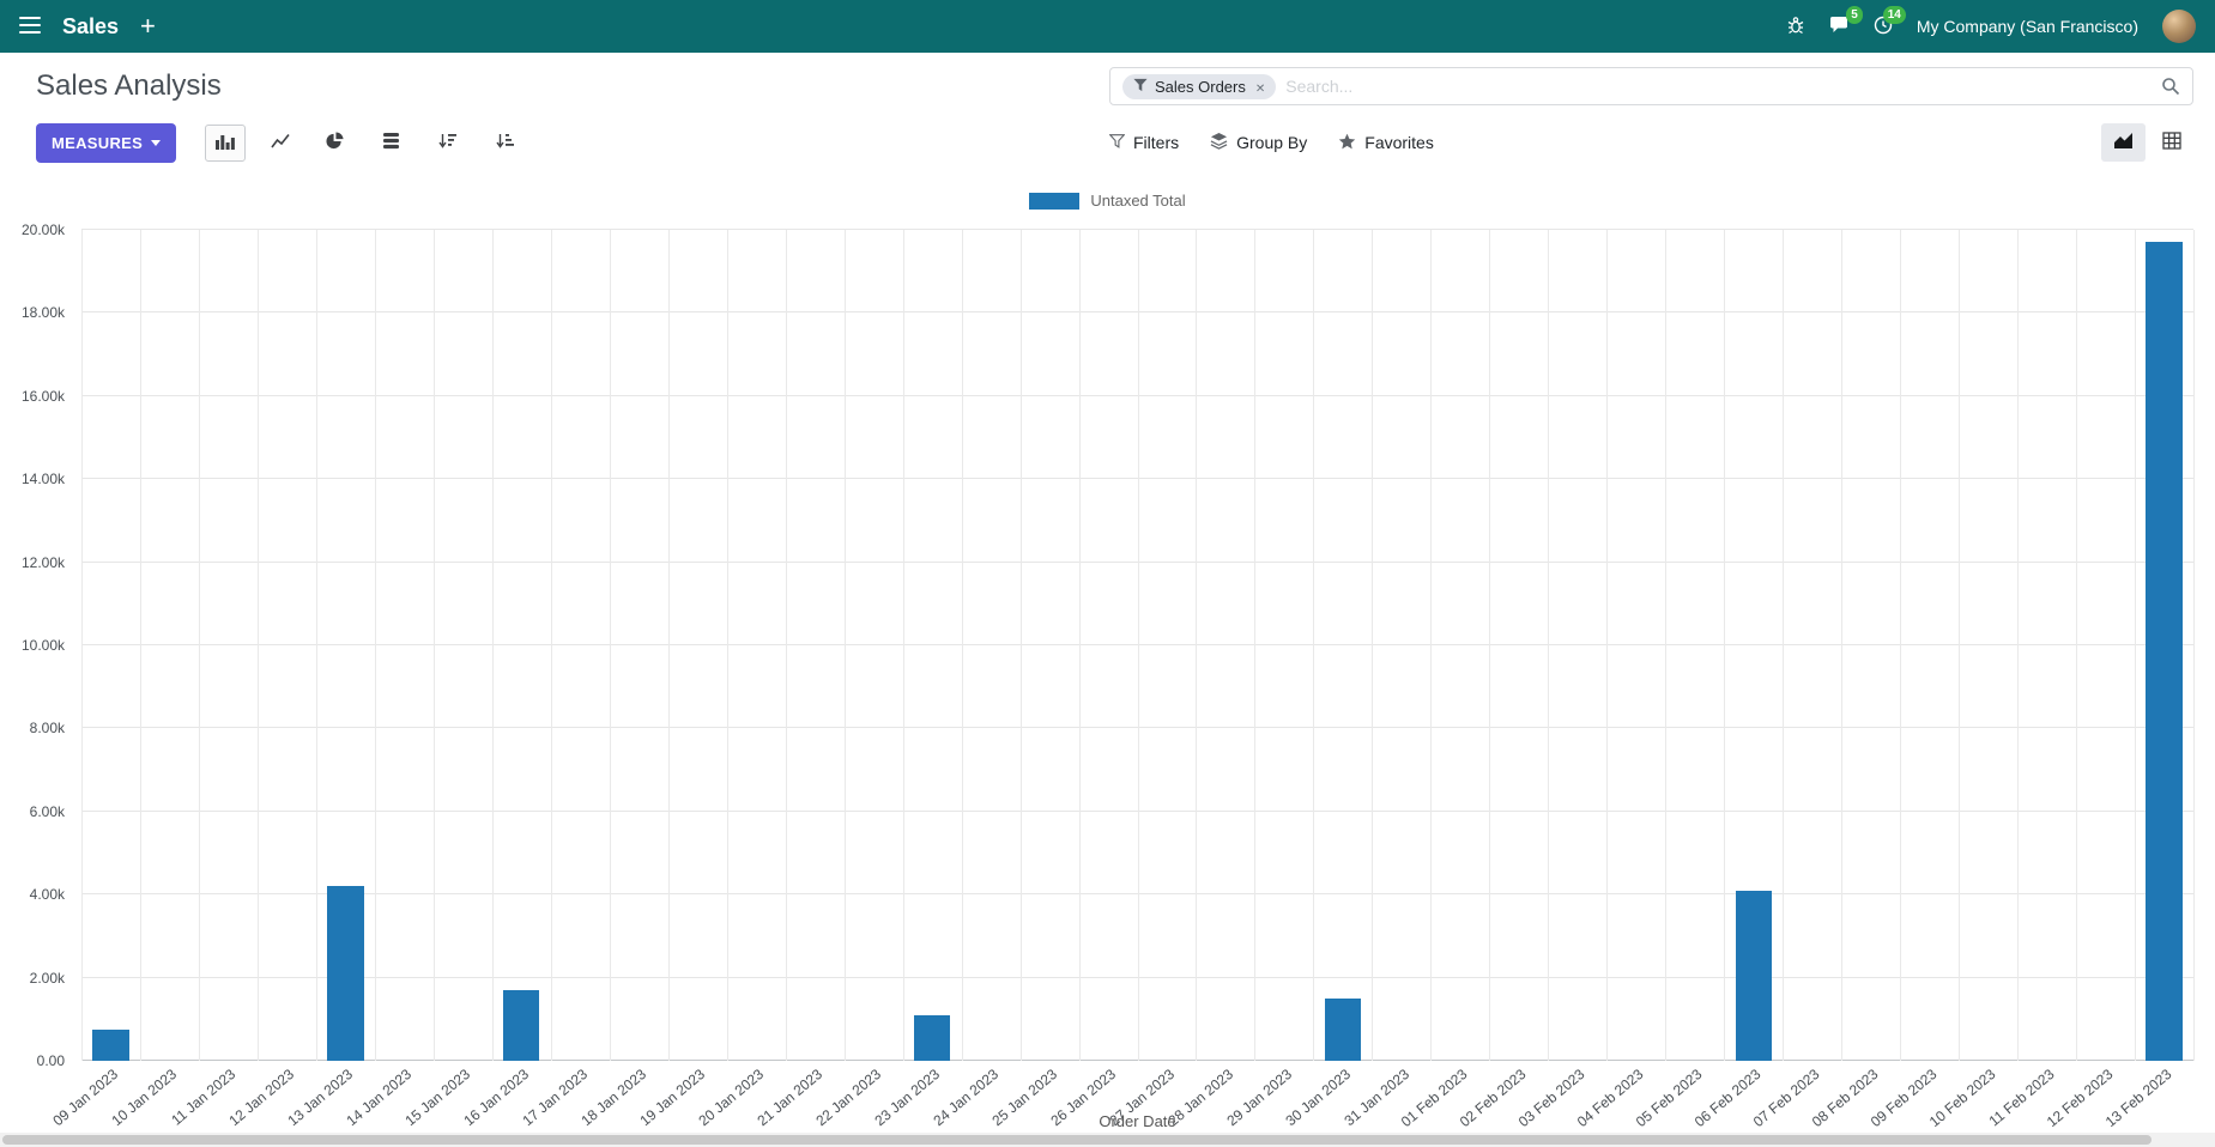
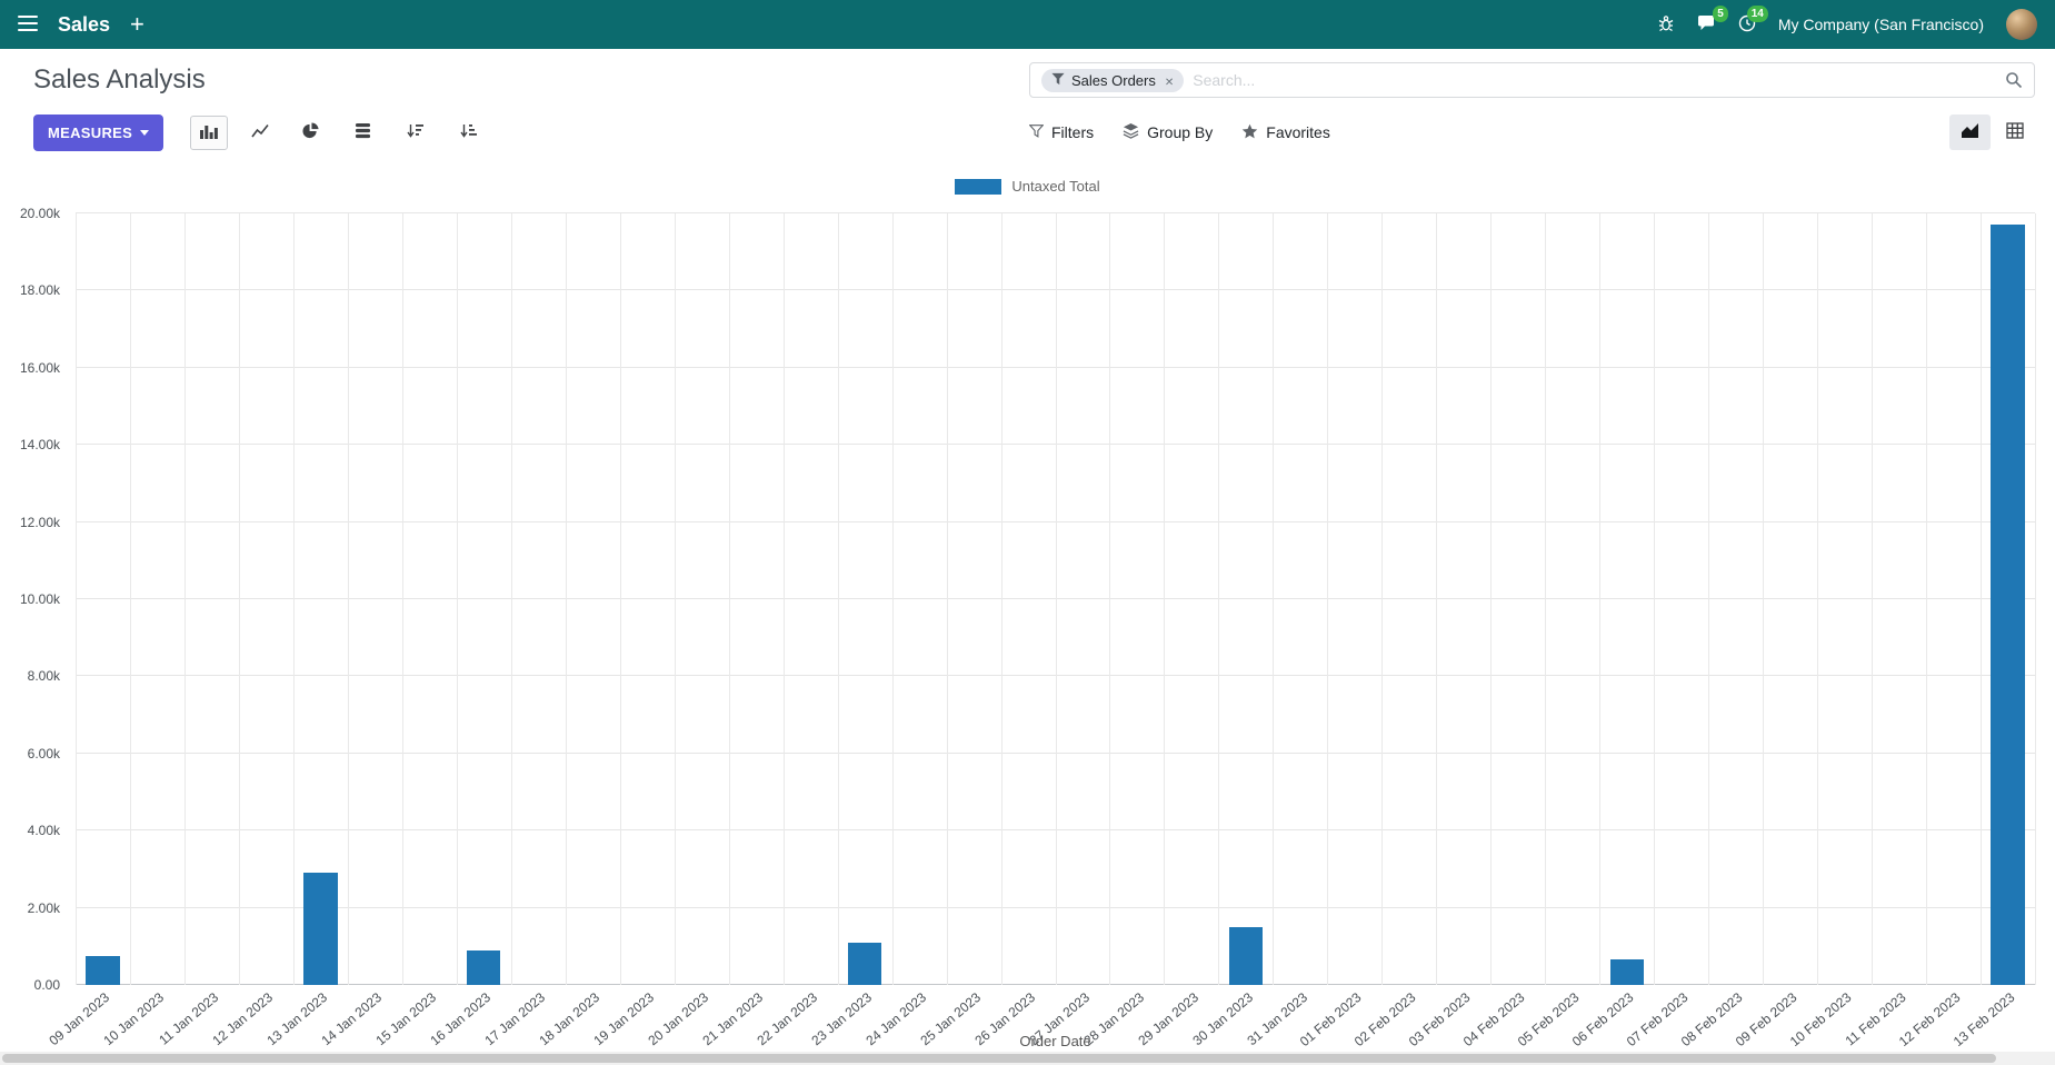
13 Jan 2023: 4.2k -> 2.9k
16 Jan 2023: 1.7k -> 0.9k
06 Feb 2023: 4.1k -> 0.6k
